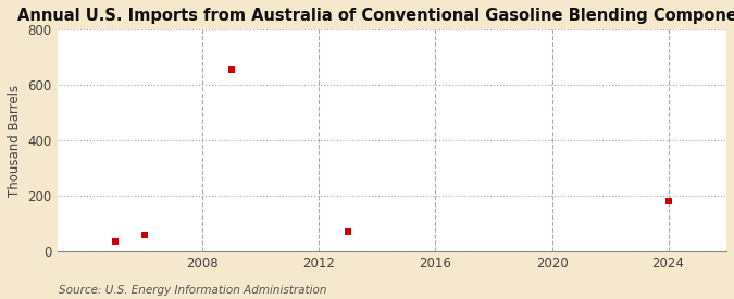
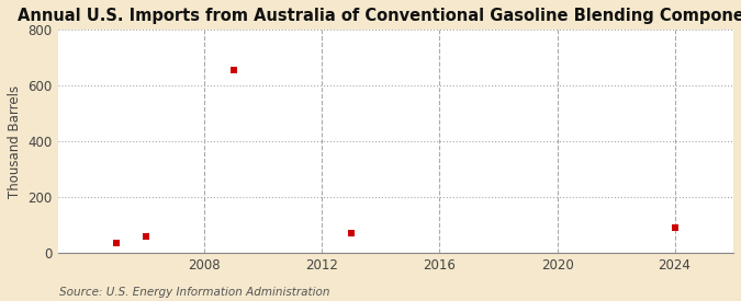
2024: 180 -> 90
